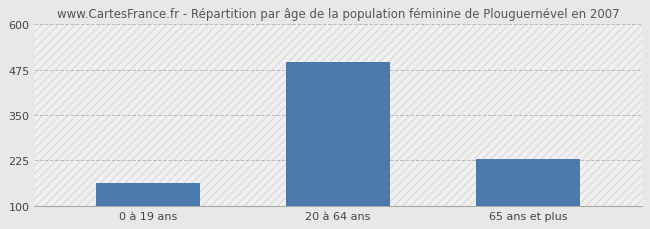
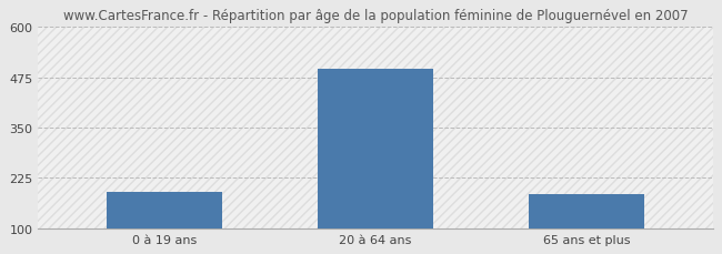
0 à 19 ans: 162 -> 190
65 ans et plus: 228 -> 185
